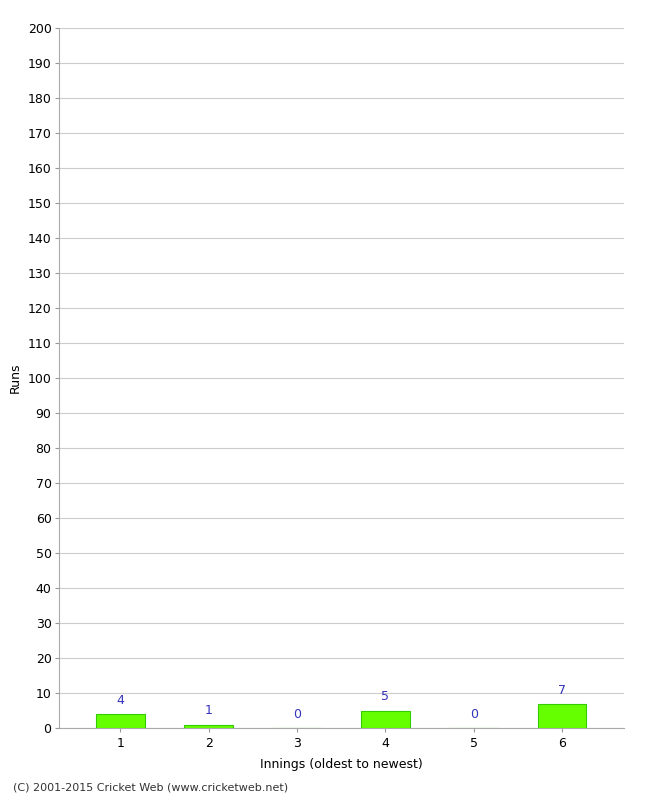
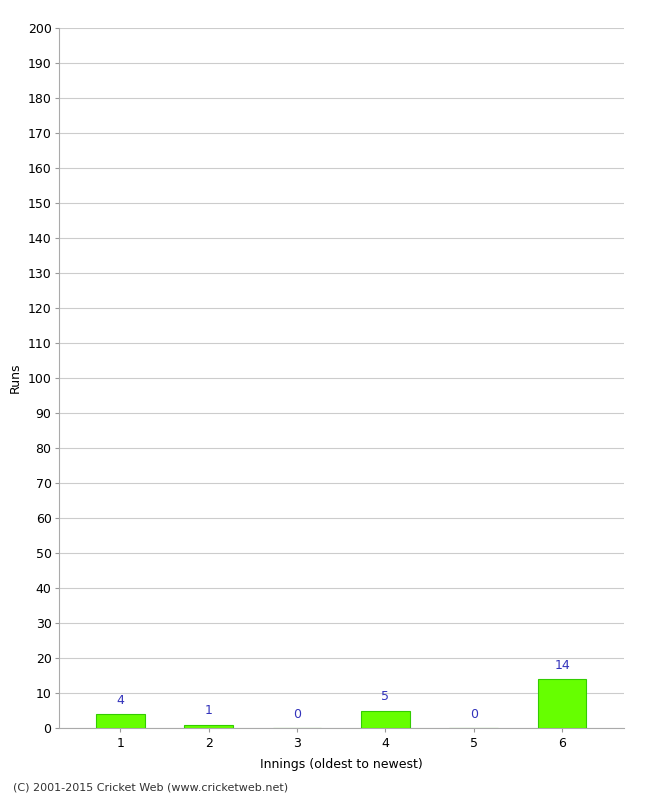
6: 7 -> 14
